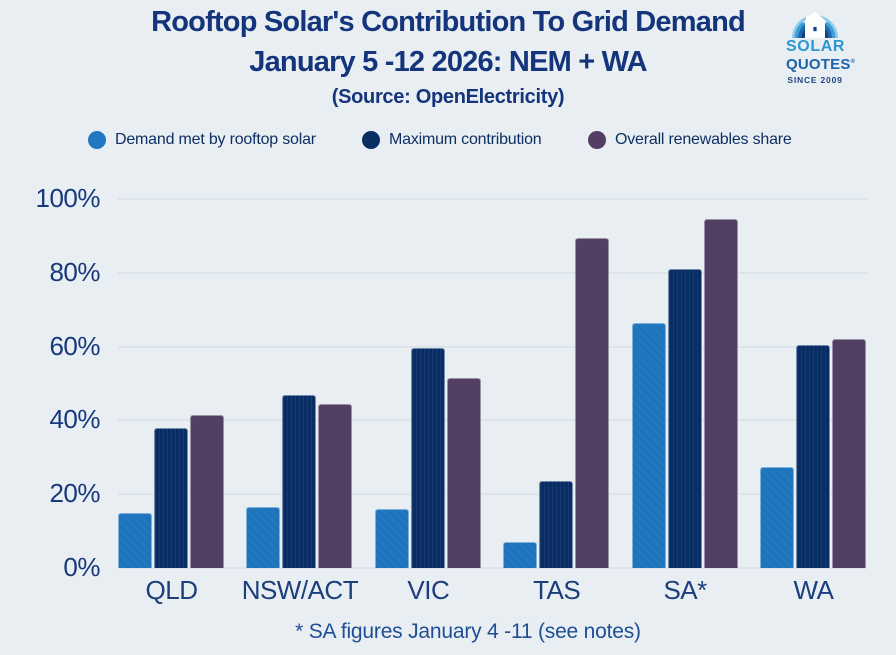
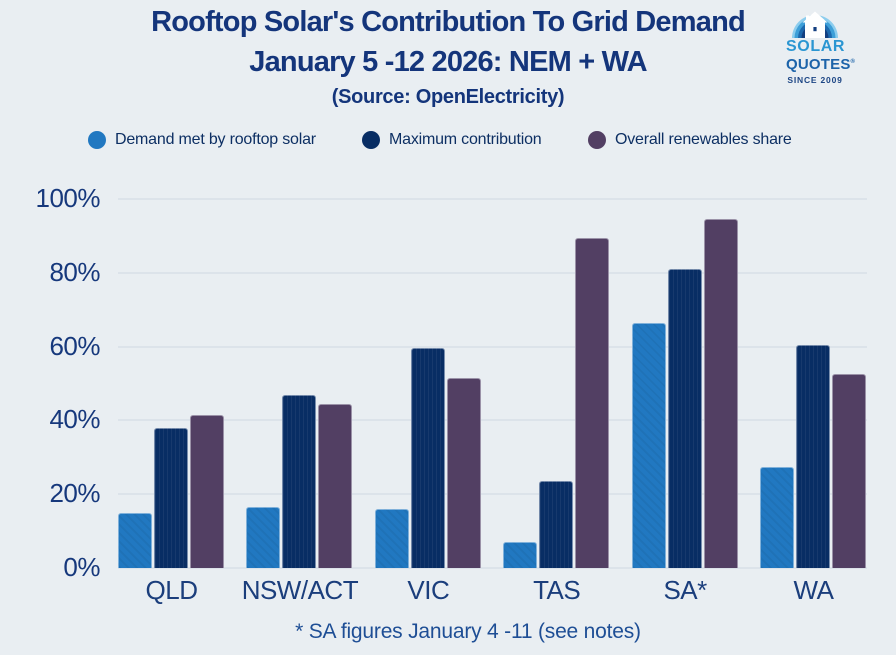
Overall renewables share/WA: 62% -> 52%
